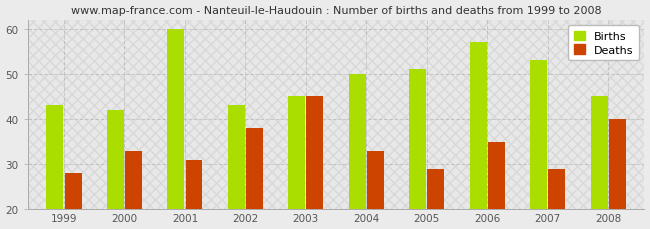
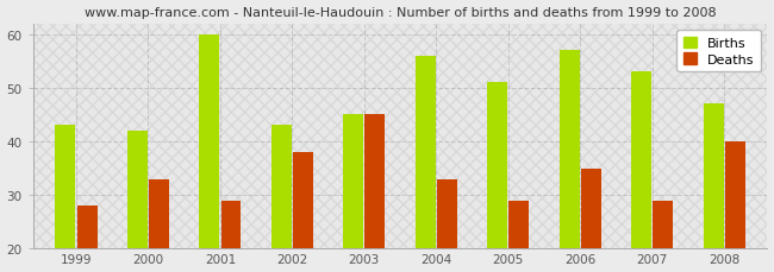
Deaths/2001: 31 -> 29
Births/2004: 50 -> 56
Births/2008: 45 -> 47
